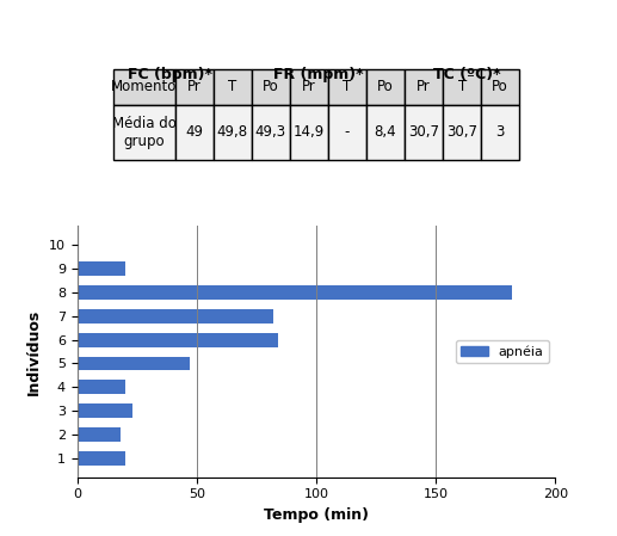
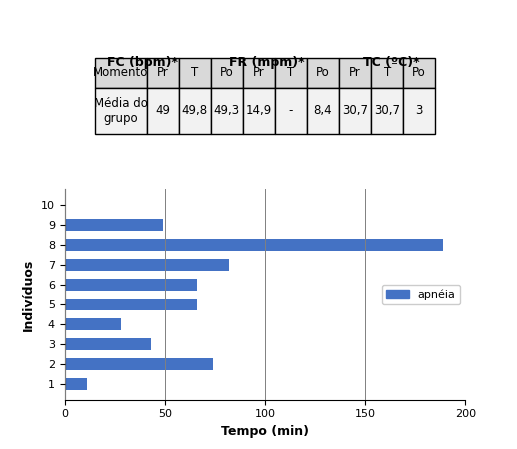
9: 20 -> 49
8: 182 -> 189
6: 84 -> 66
5: 47 -> 66
4: 20 -> 28
3: 23 -> 43
2: 18 -> 74
1: 20 -> 11
